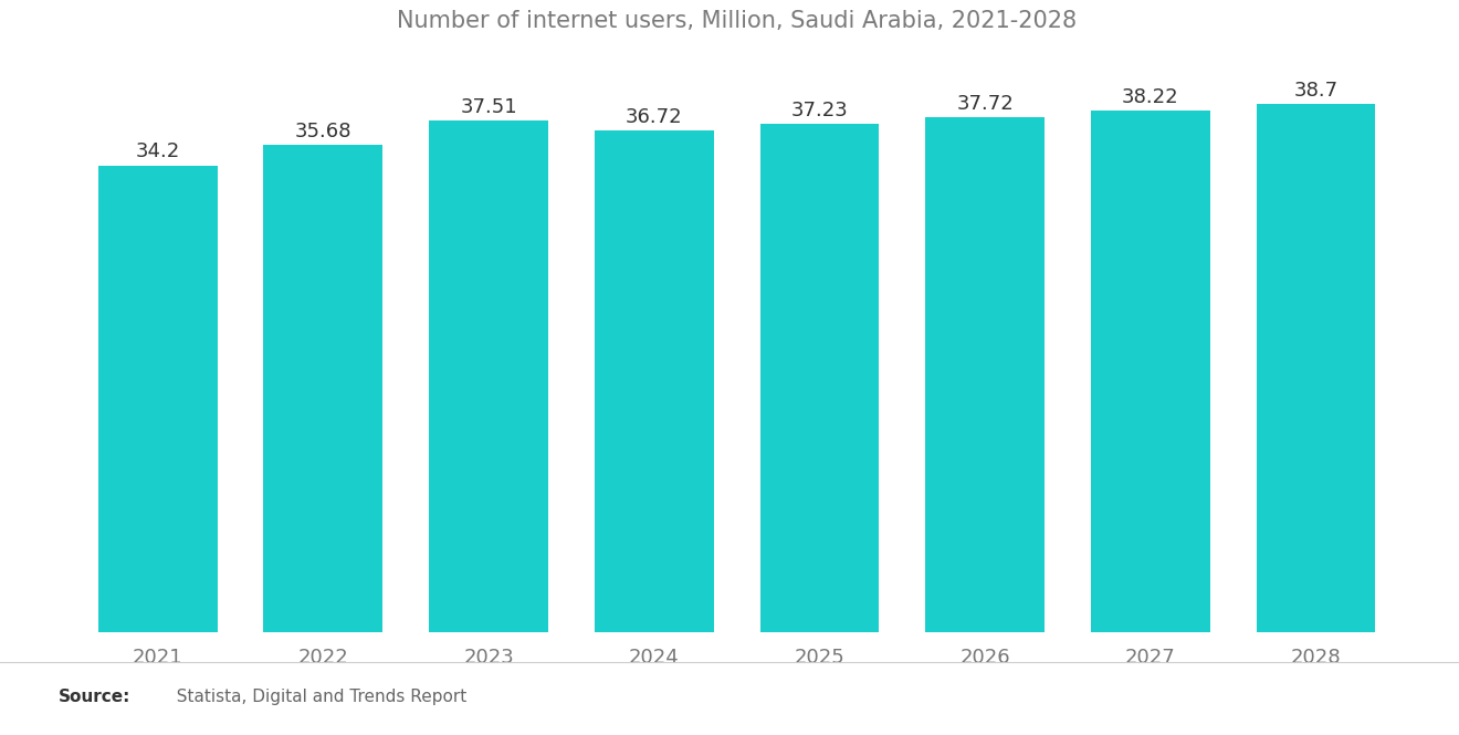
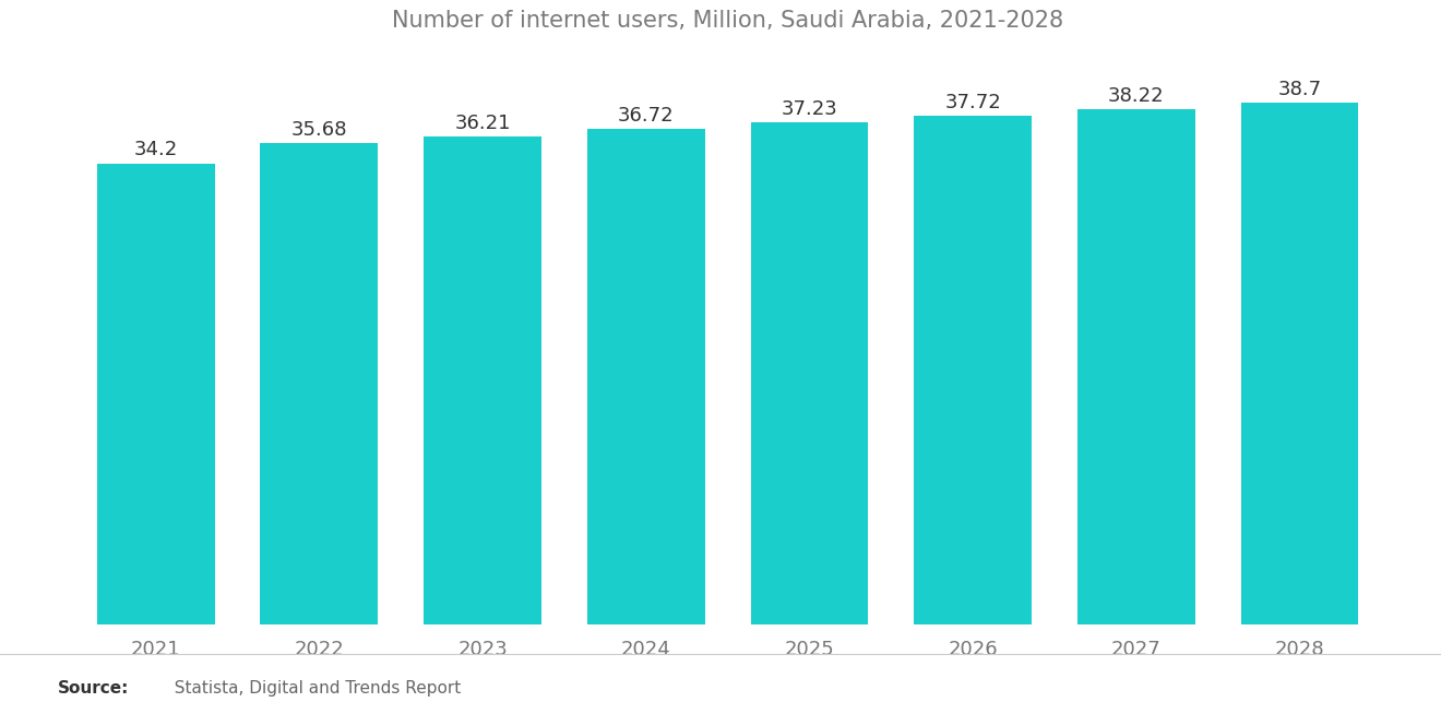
2023: 37.51 -> 36.21
